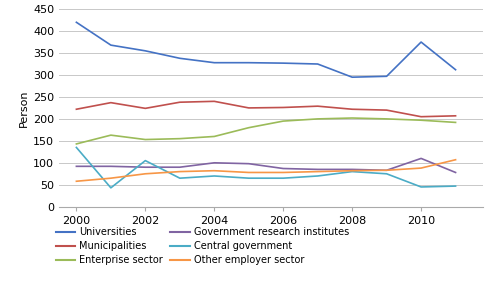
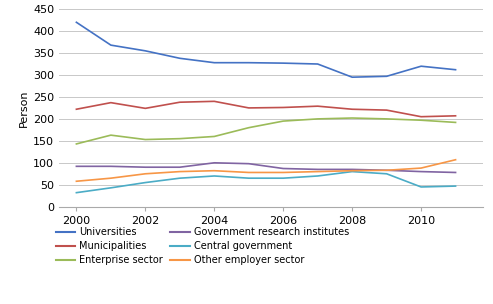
Central government/2000: 135 -> 32
Central government/2002: 105 -> 55
Universities/2010: 375 -> 320
Government research institutes/2010: 110 -> 80
